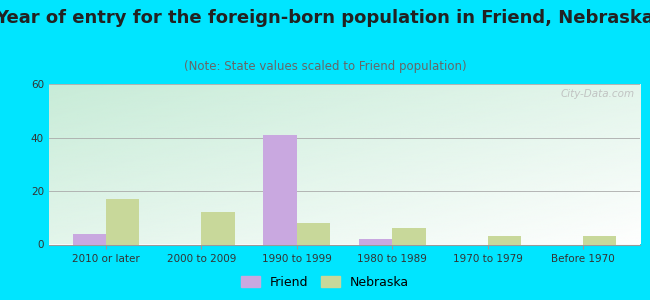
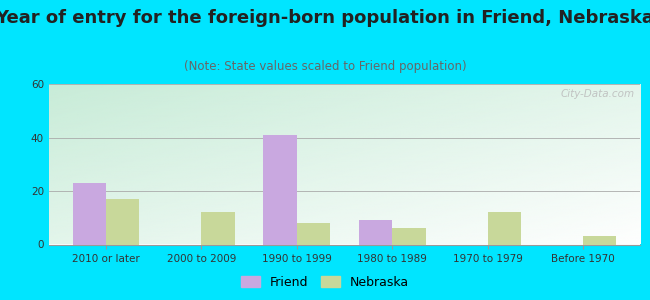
Friend/2010 or later: 4 -> 23
Friend/1980 to 1989: 2 -> 9
Nebraska/1970 to 1979: 3 -> 12
